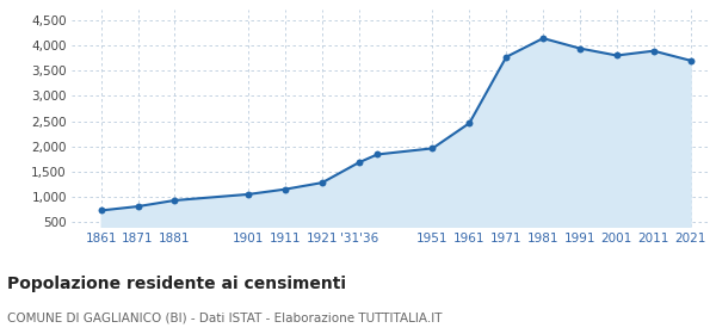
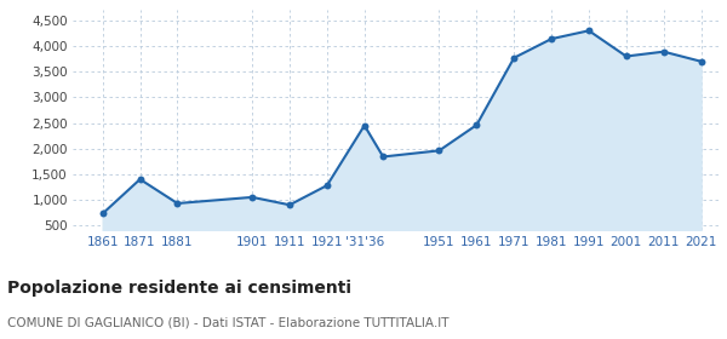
1871: 810 -> 1,400
1911: 1,150 -> 900
'31'36: 1,680 -> 2,450
1991: 3,940 -> 4,300
